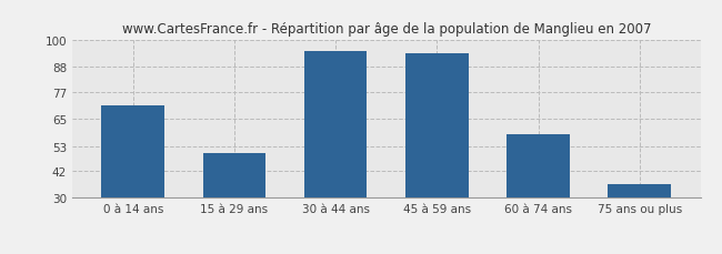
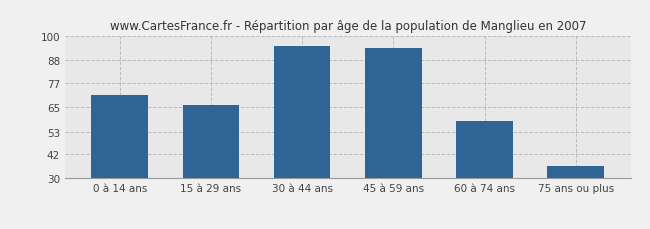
15 à 29 ans: 50 -> 66
